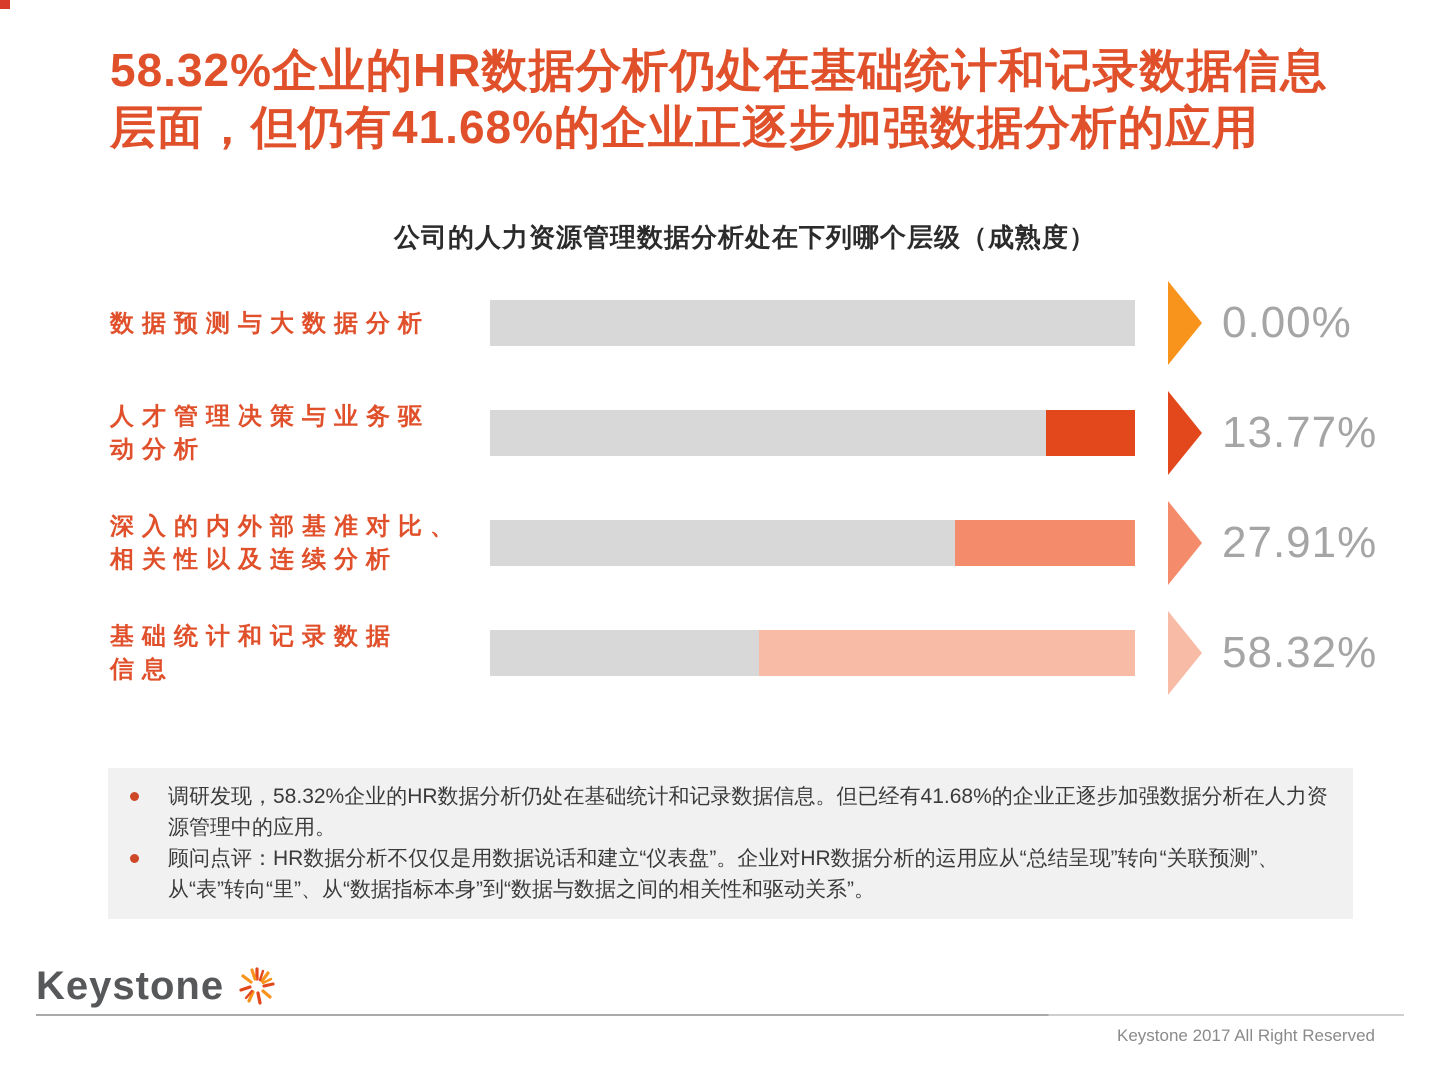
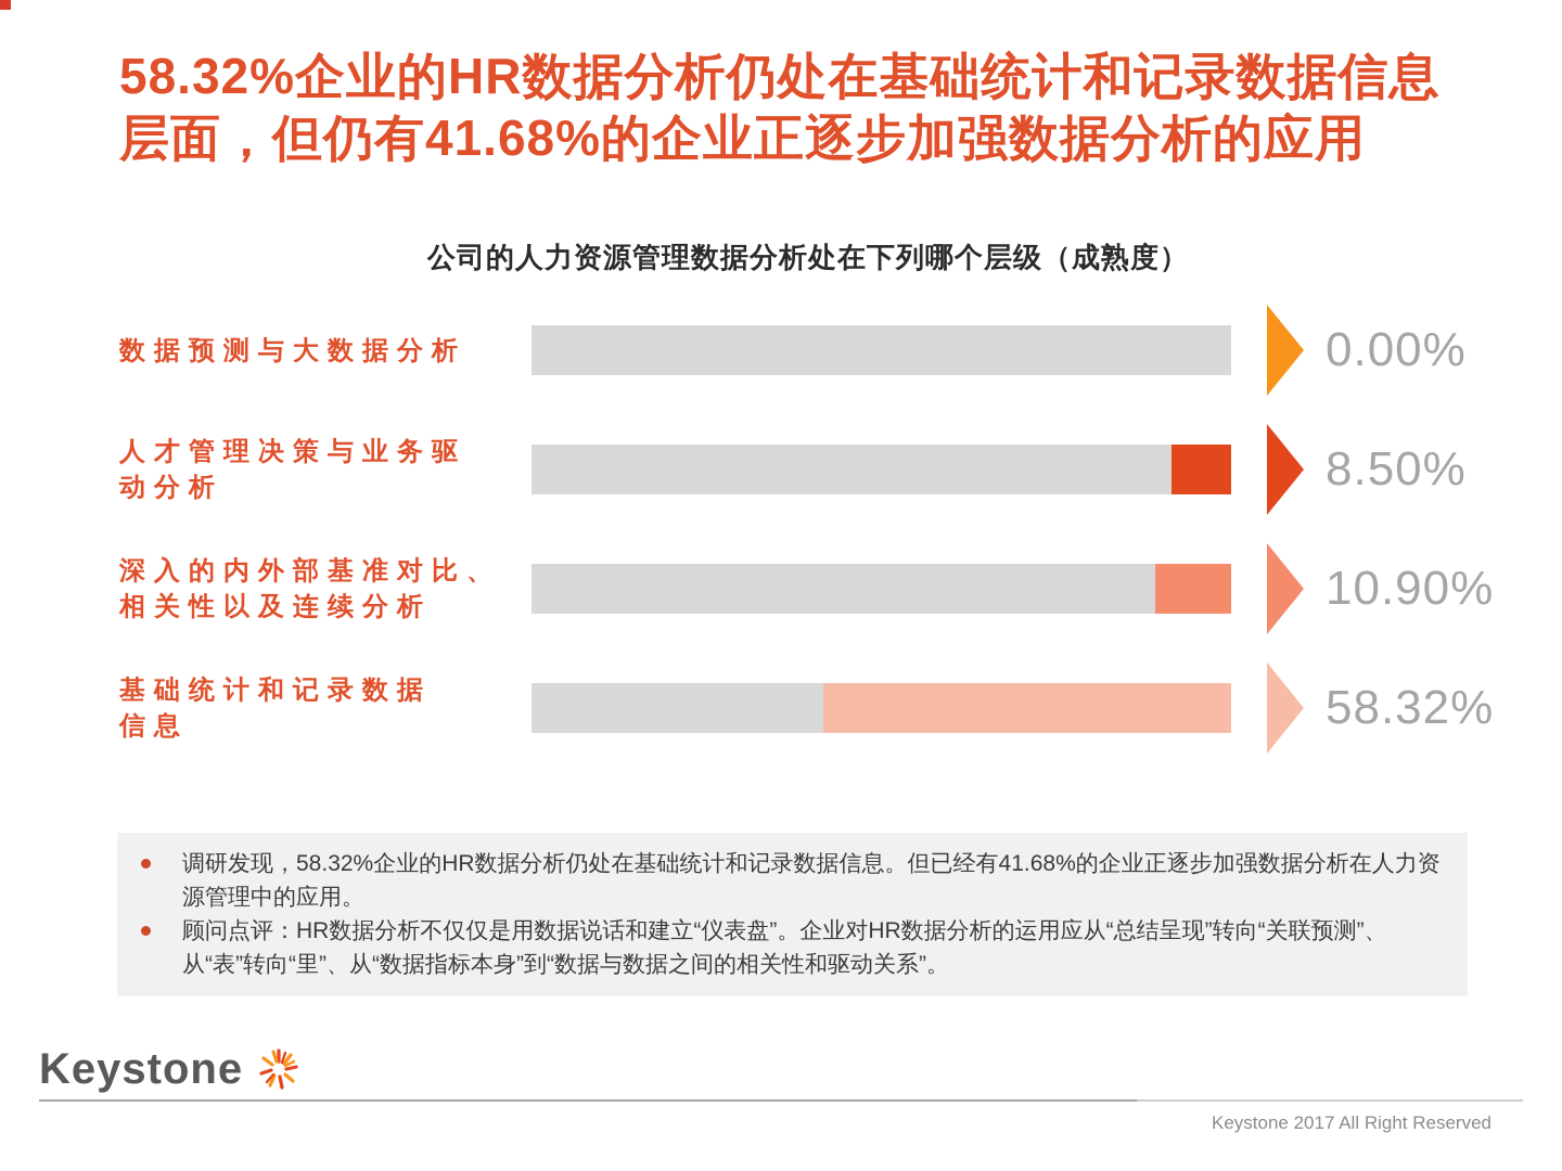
人才管理决策与业务驱动分析: 13.77% -> 8.50%
深入的内外部基准对比、相关性以及连续分析: 27.91% -> 10.90%
